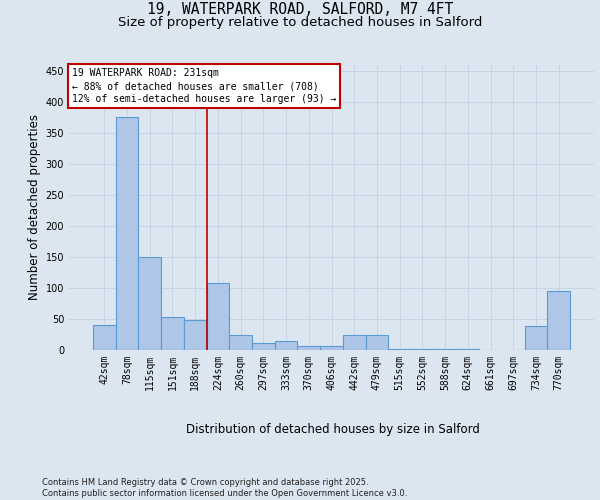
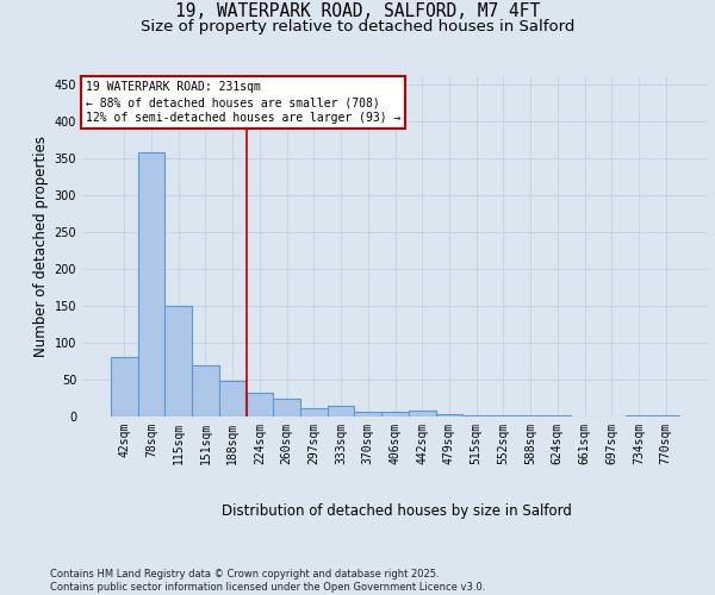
42sqm: 40 -> 80
78sqm: 376 -> 358
151sqm: 54 -> 70
224sqm: 108 -> 33
442sqm: 24 -> 8
479sqm: 24 -> 4
734sqm: 38 -> 1
770sqm: 96 -> 2
